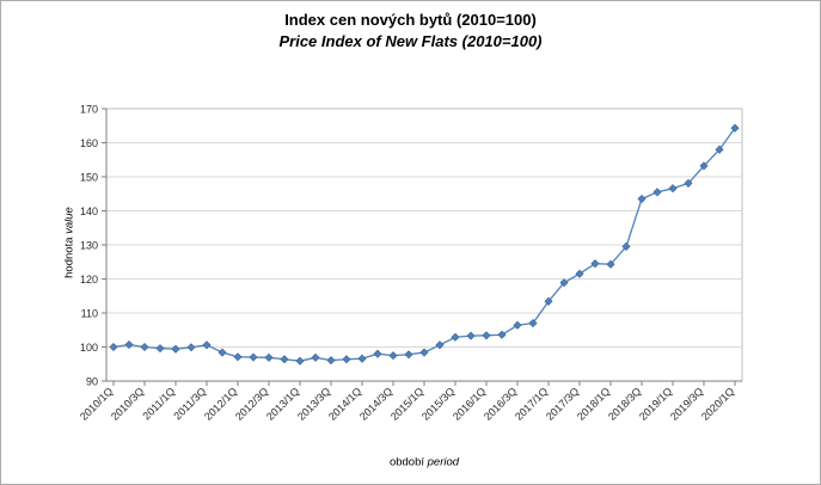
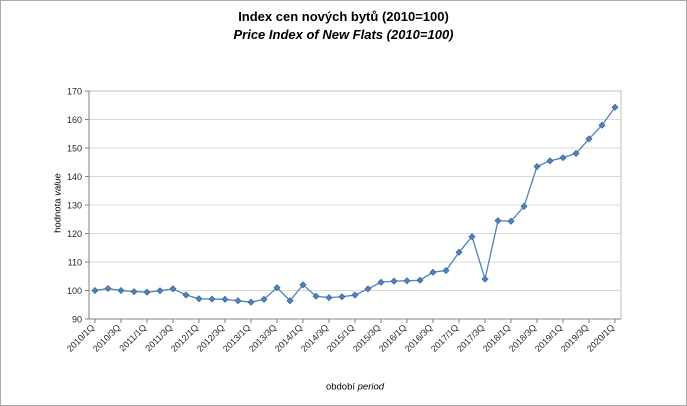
2013/3Q: 96 -> 101
2014/1Q: 97 -> 102
2017/3Q: 122 -> 104
